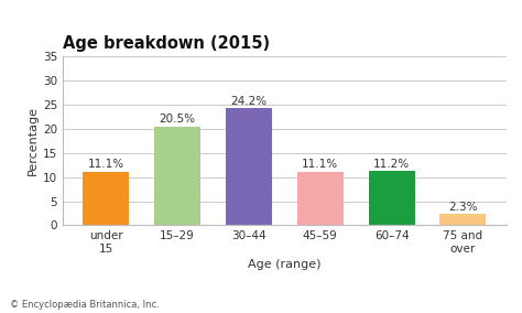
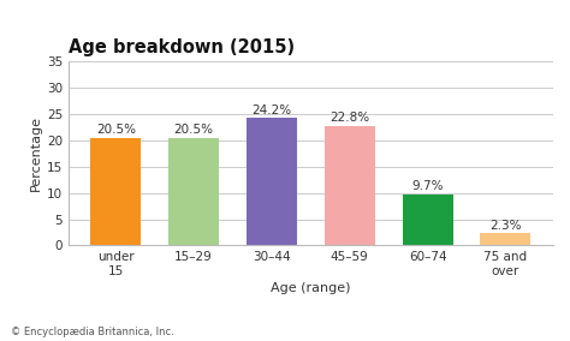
under 15: 11.1% -> 20.5%
45–59: 11.1% -> 22.8%
60–74: 11.2% -> 9.7%
